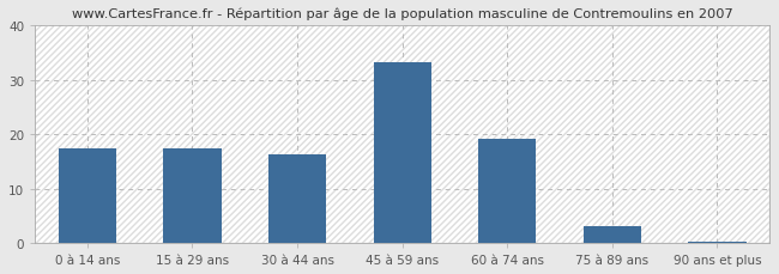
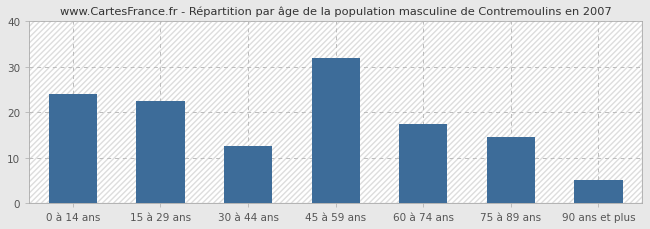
0 à 14 ans: 17.3 -> 24.0
15 à 29 ans: 17.3 -> 22.5
30 à 44 ans: 16.3 -> 12.5
45 à 59 ans: 33.3 -> 32.0
60 à 74 ans: 19.2 -> 17.5
75 à 89 ans: 3.1 -> 14.5
90 ans et plus: 0.3 -> 5.0
